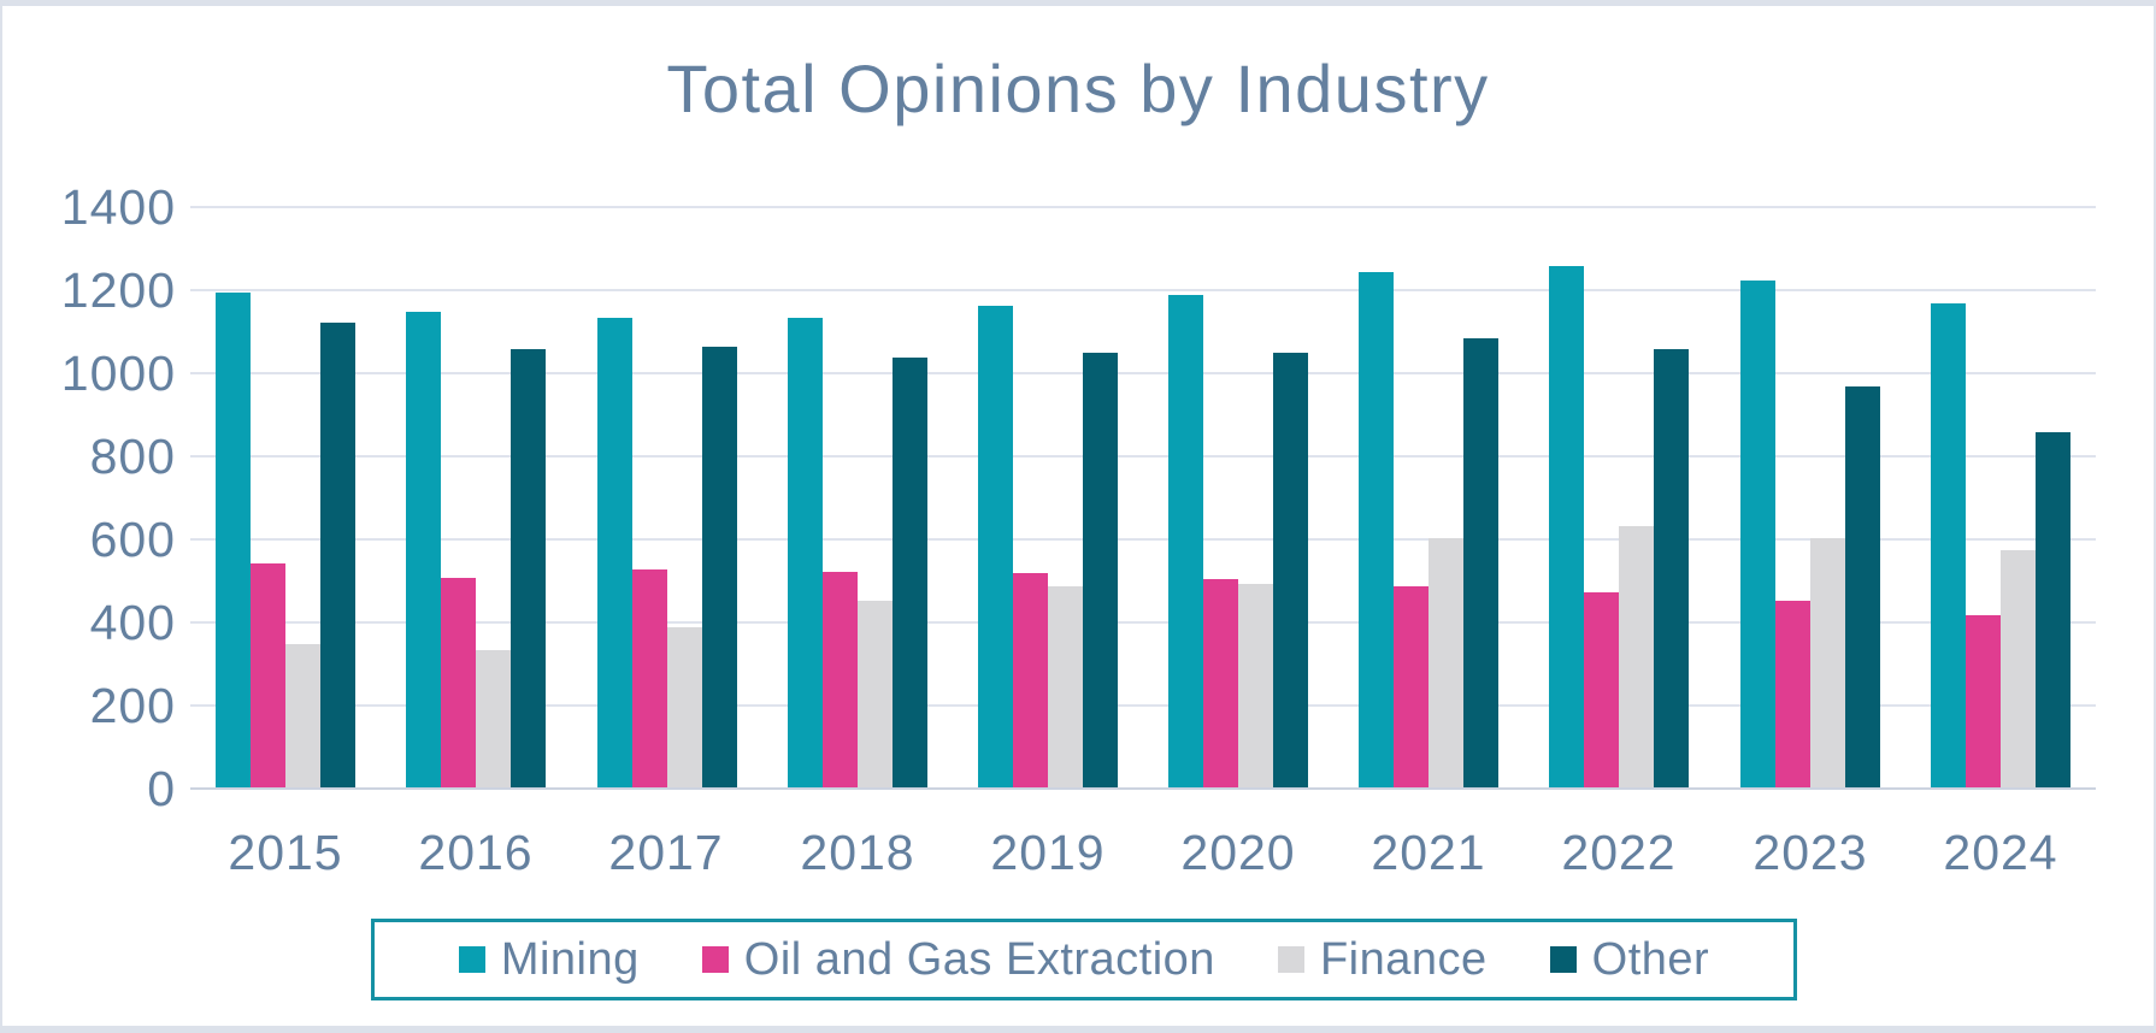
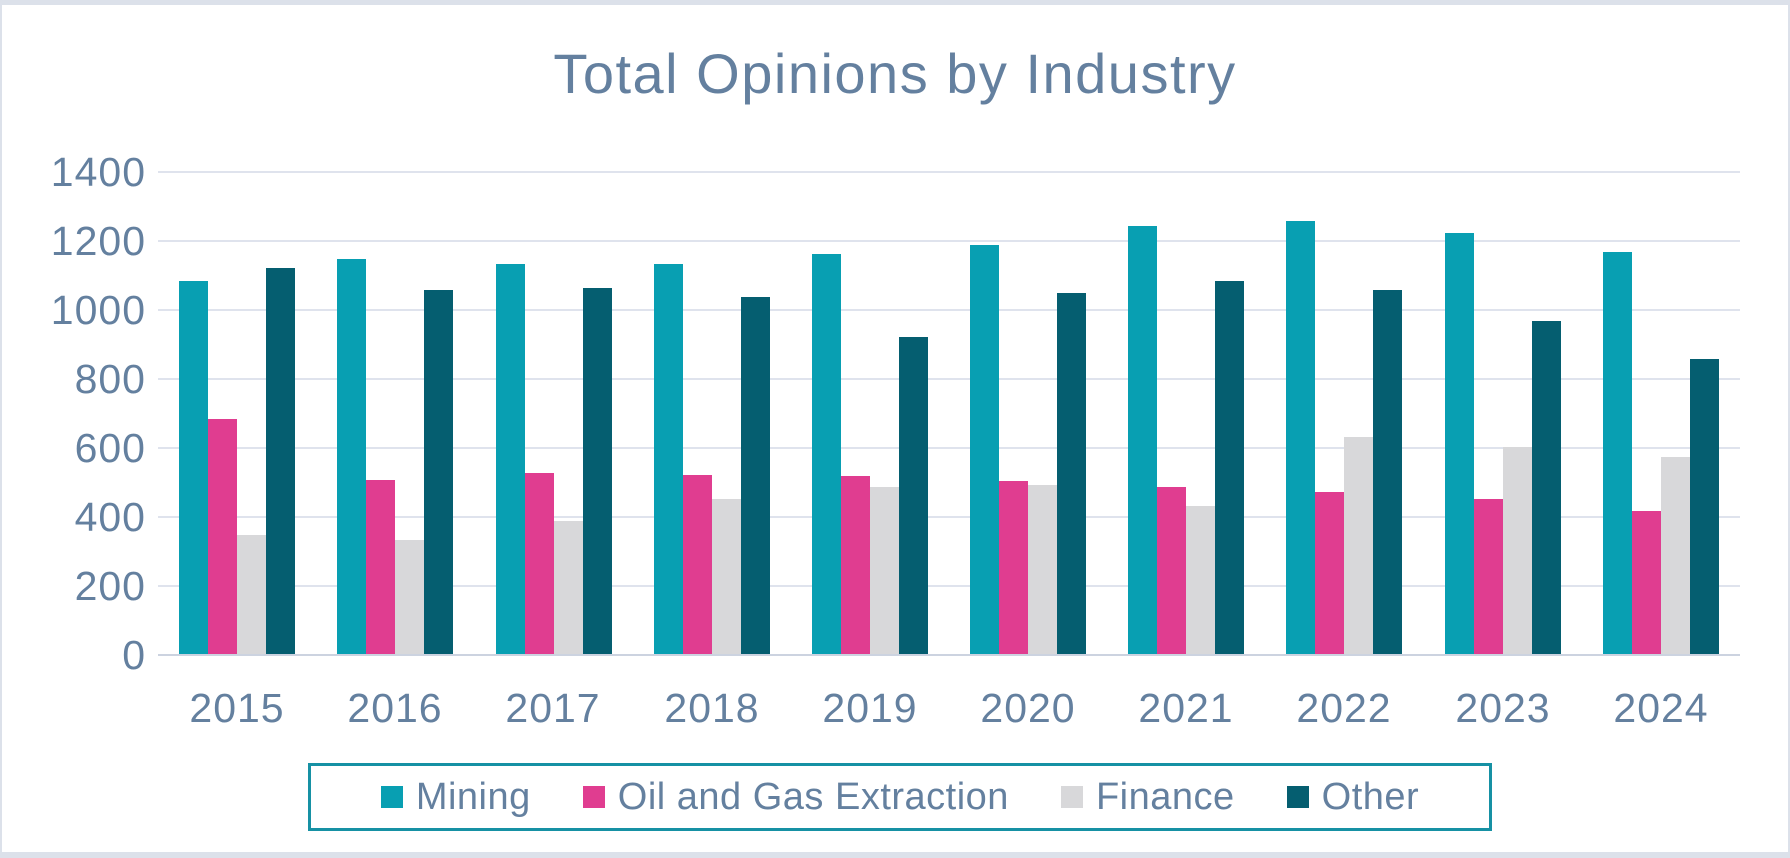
Mining/2015: 1190 -> 1080
Oil and Gas Extraction/2015: 540 -> 680
Other/2019: 1040 -> 920
Finance/2021: 600 -> 430
